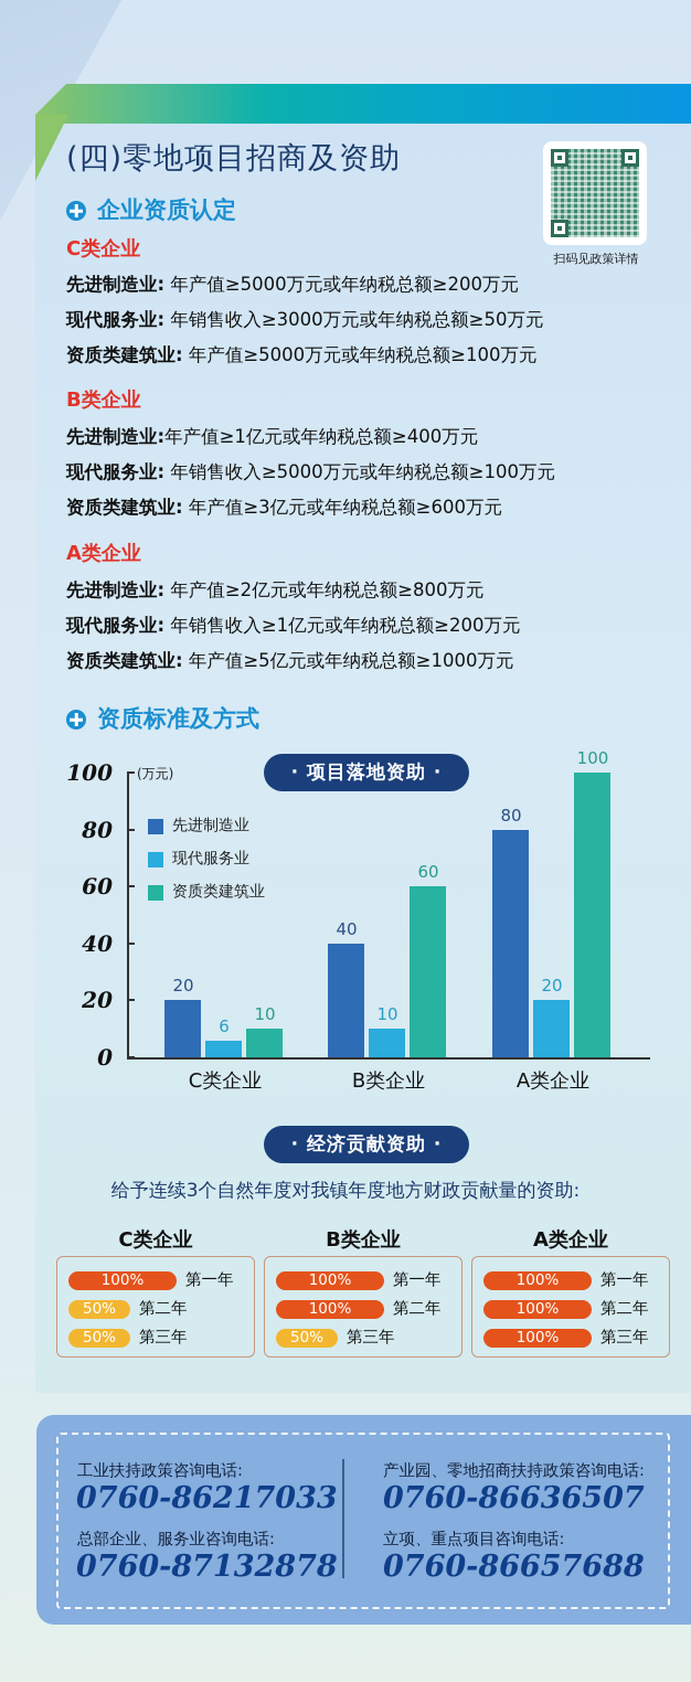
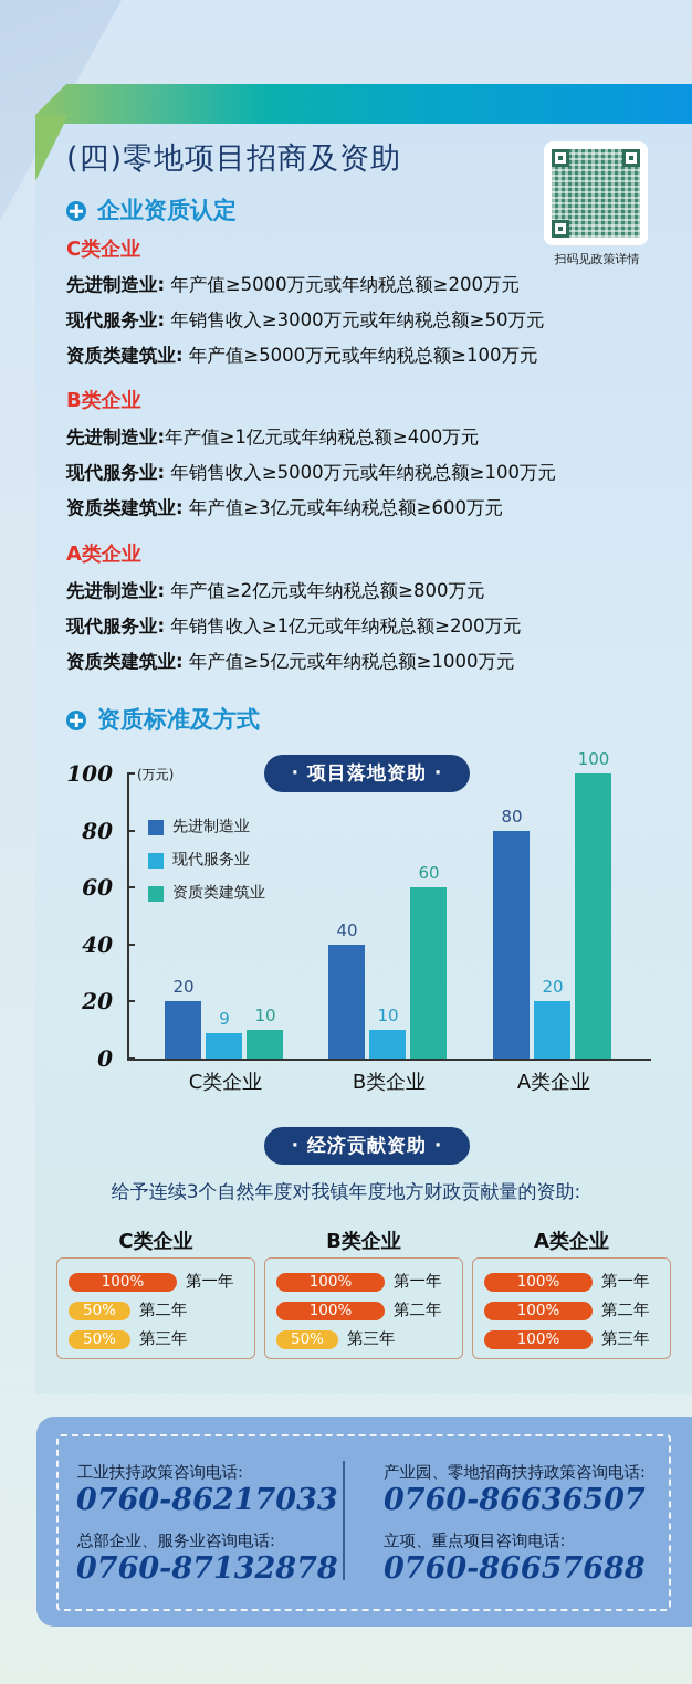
现代服务业/C类企业: 6 -> 9
